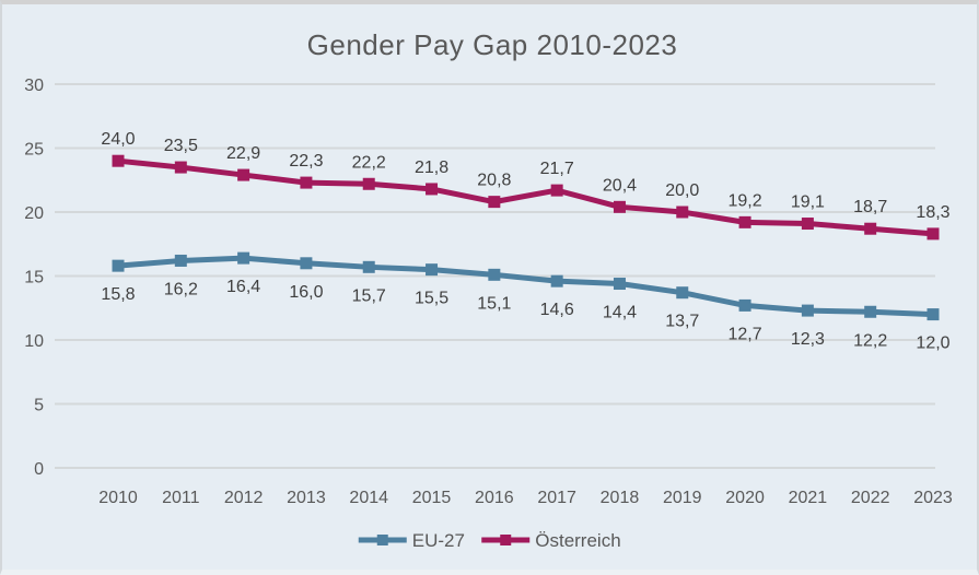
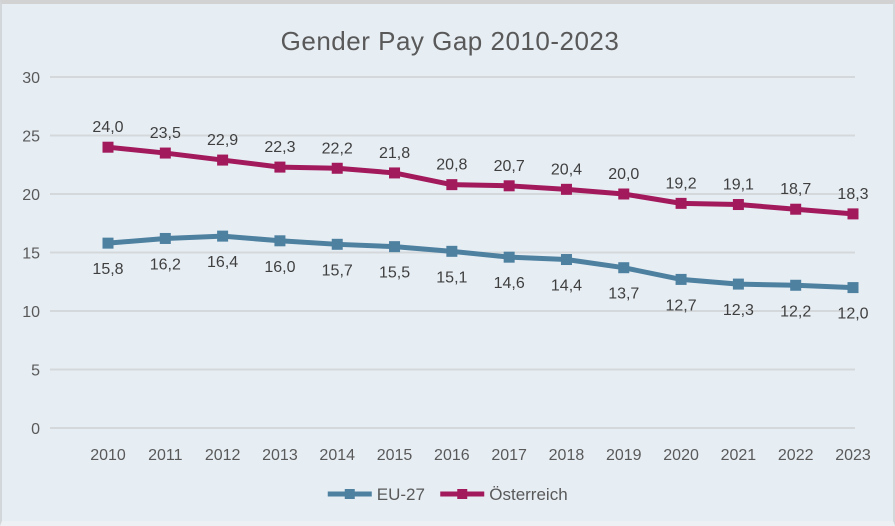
Österreich/2017: 21,7 -> 20,7
